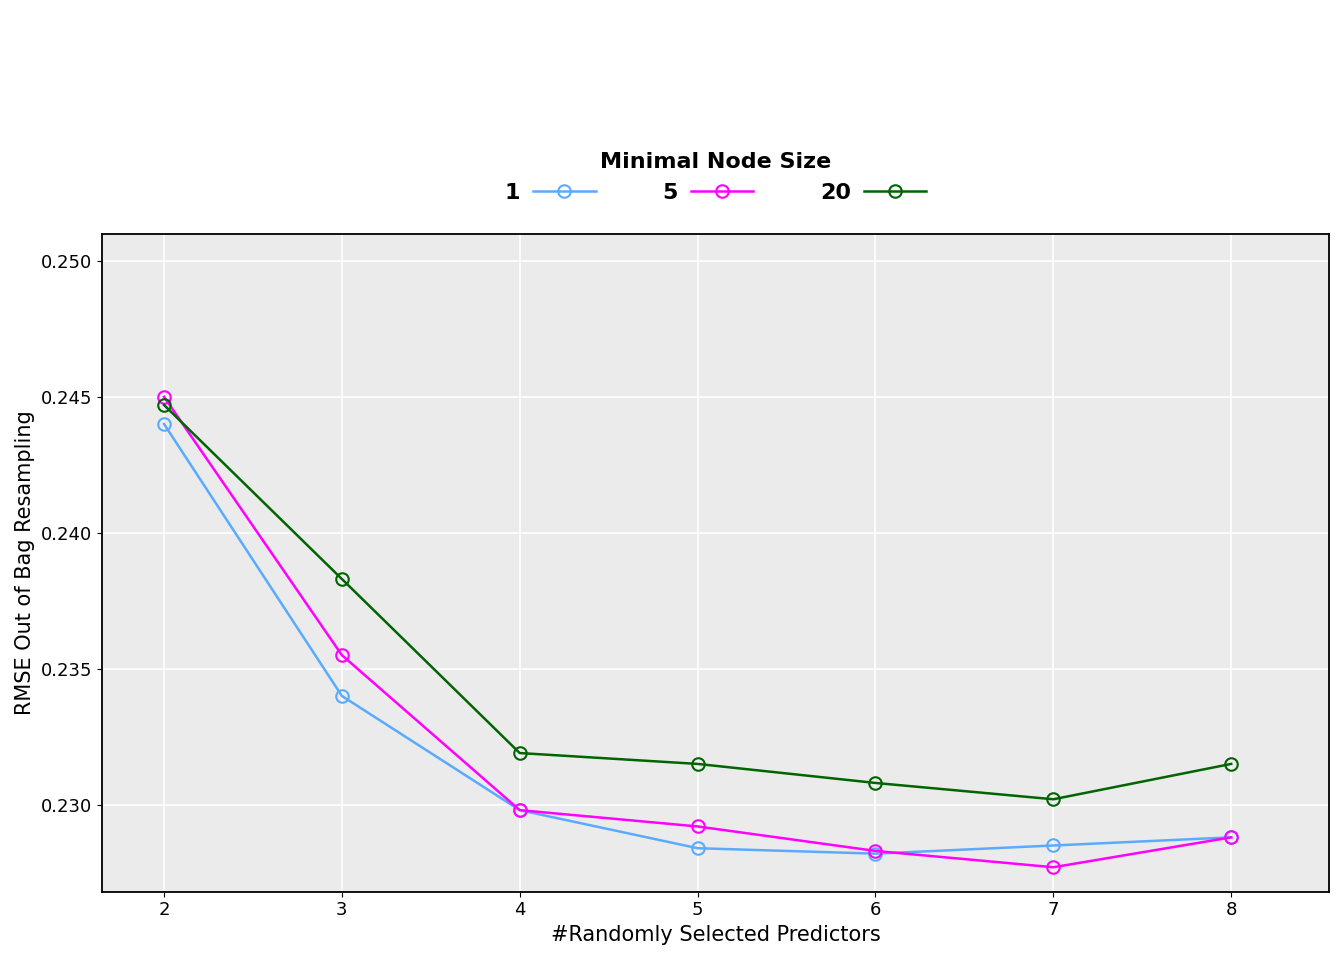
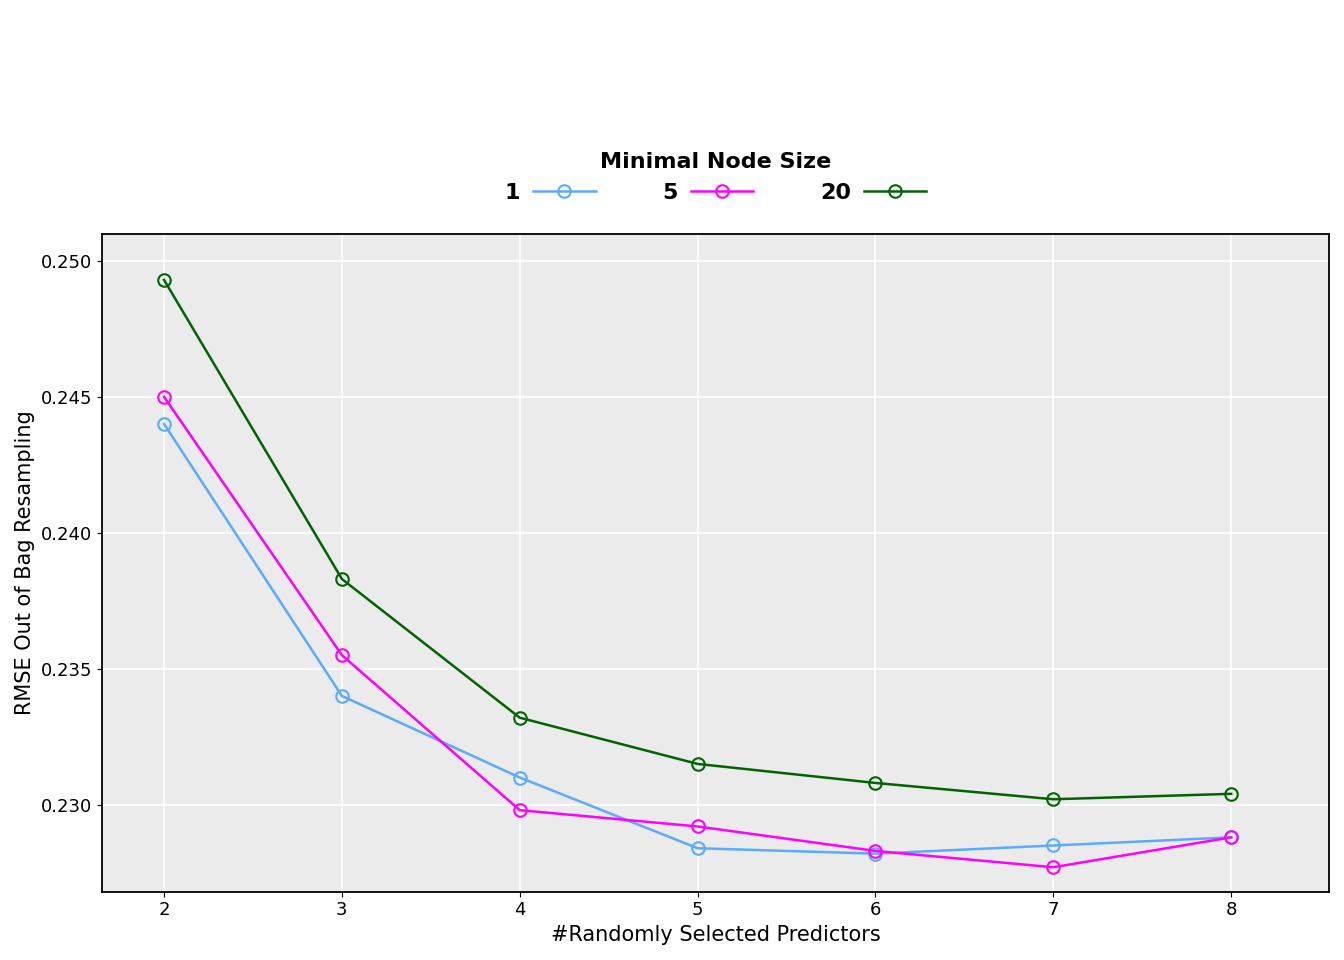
20/2: 0.2447 -> 0.2493
1/4: 0.2298 -> 0.2310
20/4: 0.2319 -> 0.2332
20/8: 0.2315 -> 0.2304
